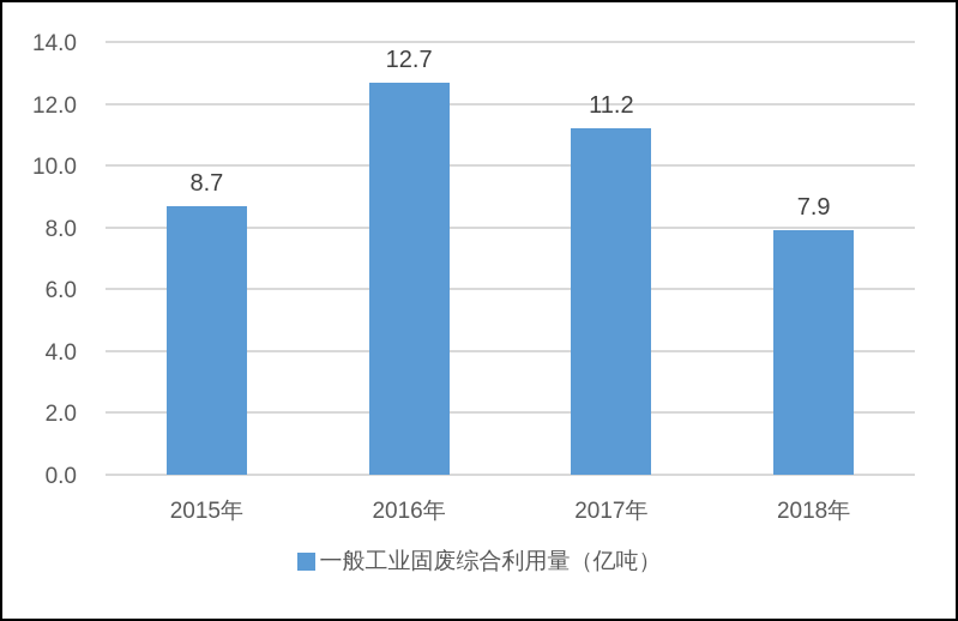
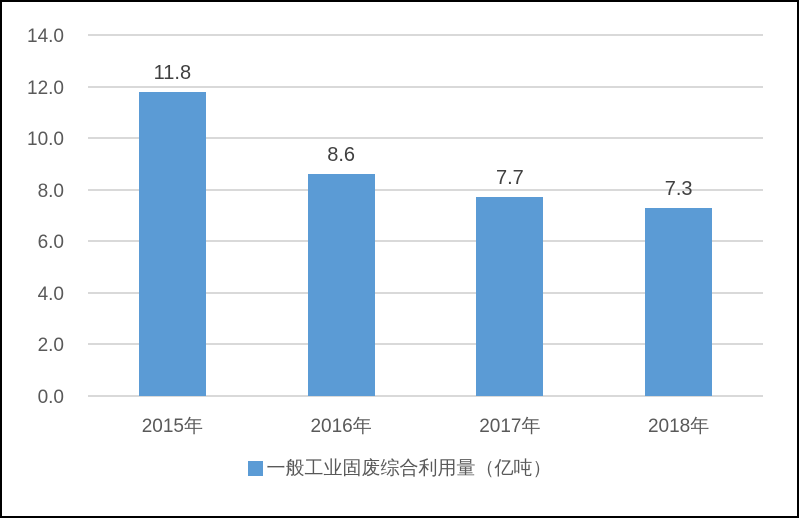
2015年: 8.7 -> 11.8
2016年: 12.7 -> 8.6
2017年: 11.2 -> 7.7
2018年: 7.9 -> 7.3
